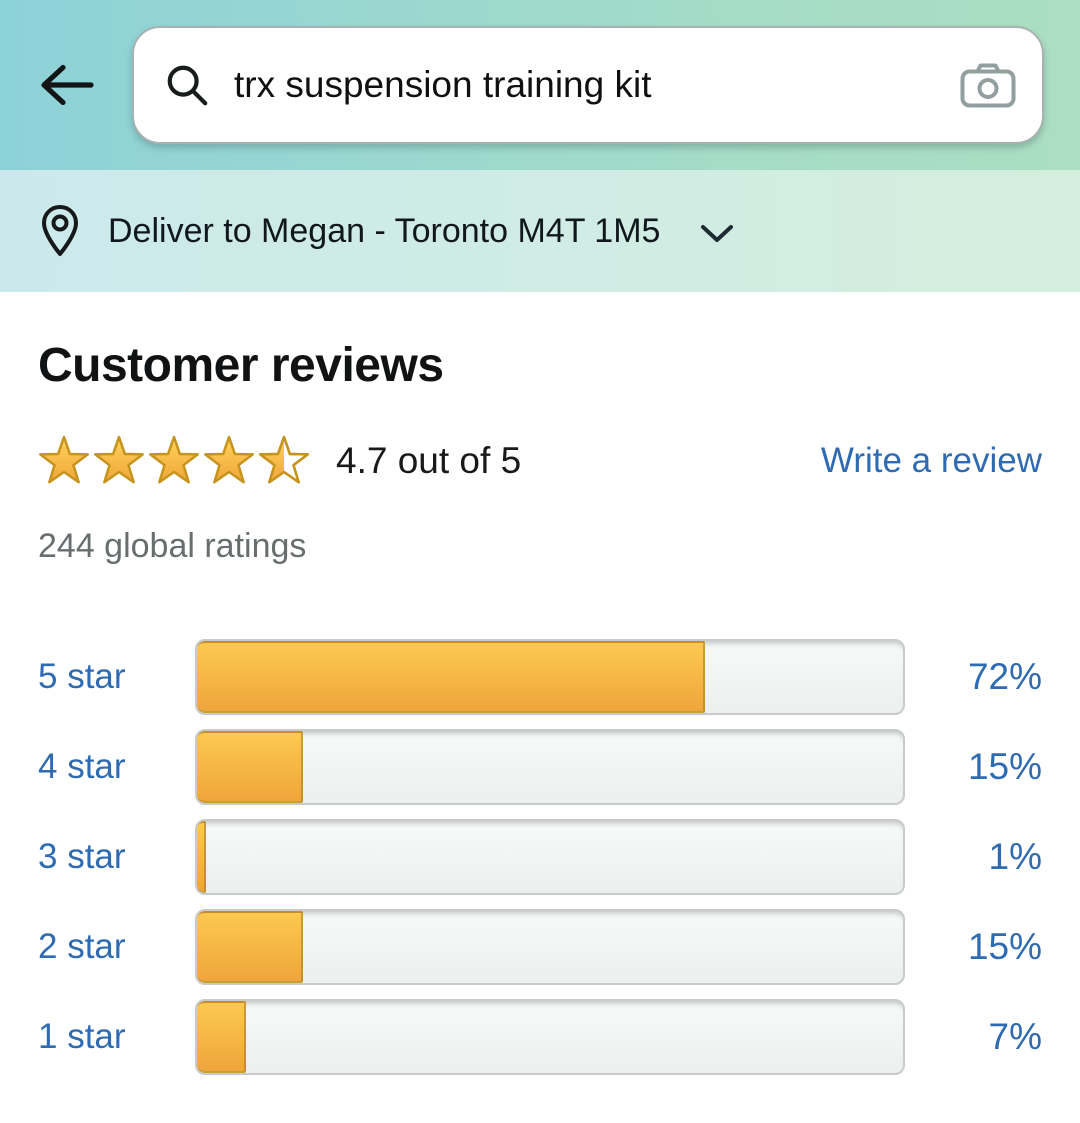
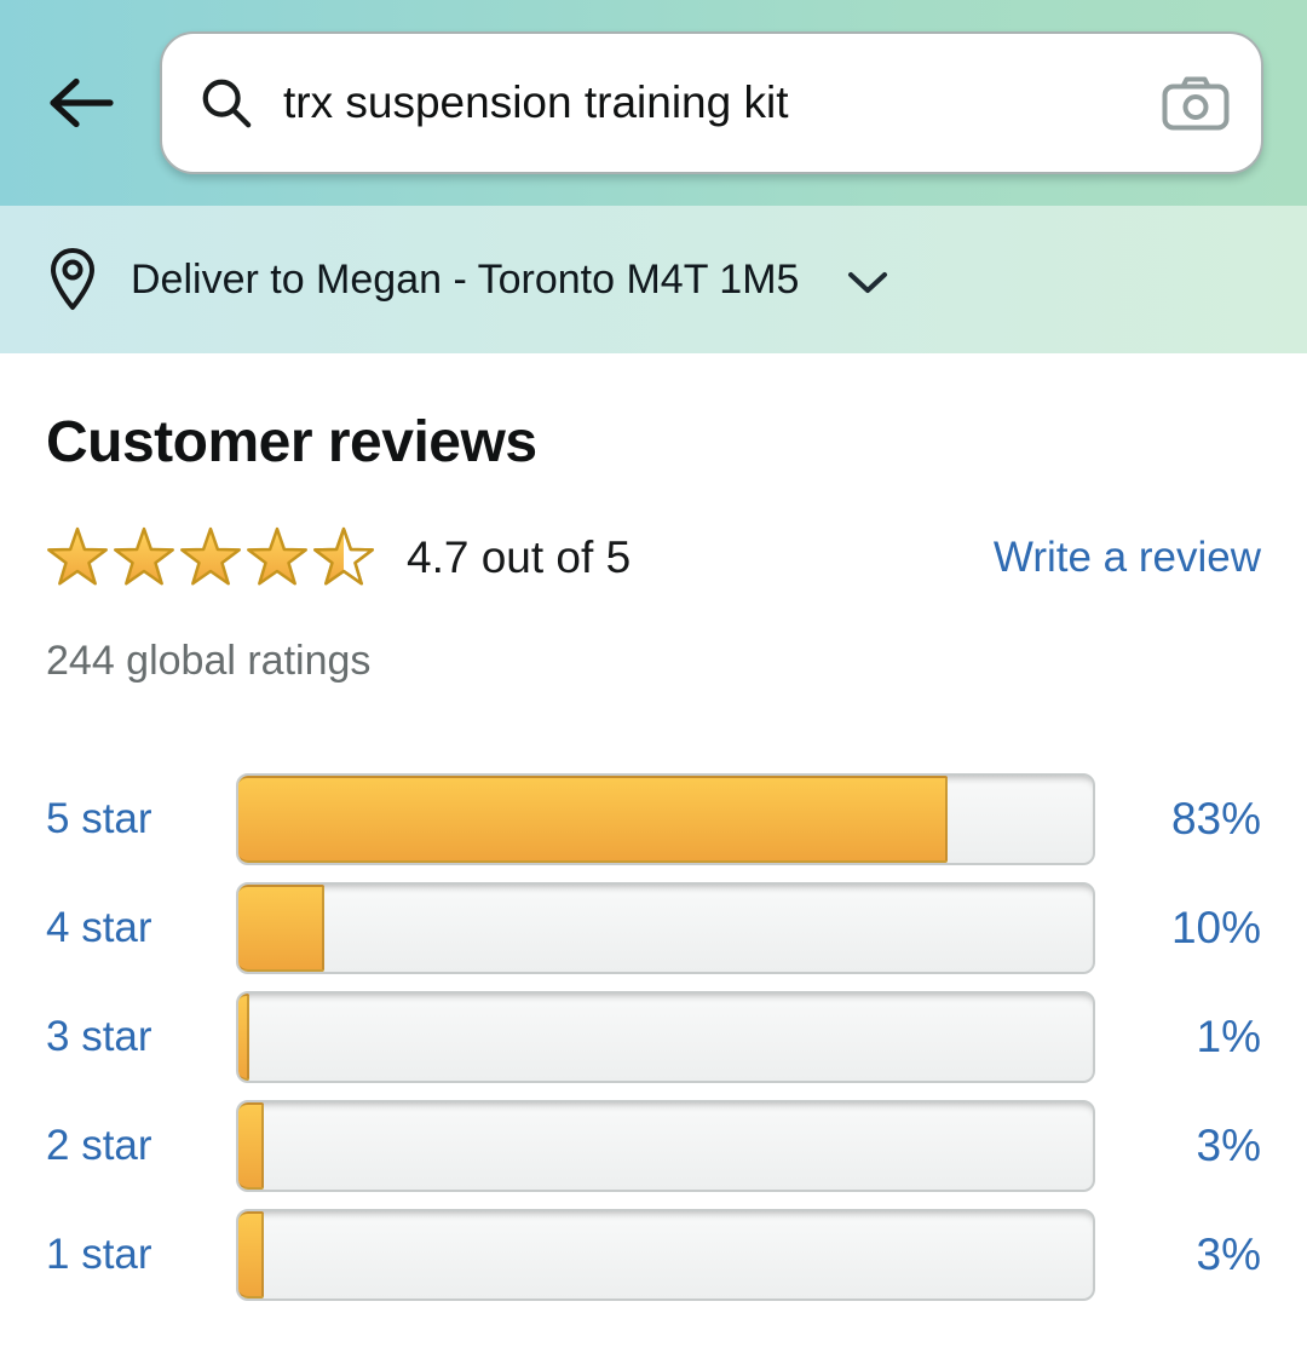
5 star: 72% -> 83%
4 star: 15% -> 10%
2 star: 15% -> 3%
1 star: 7% -> 3%
